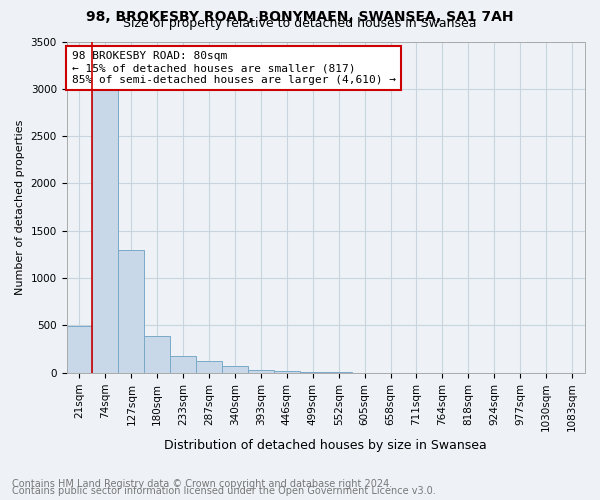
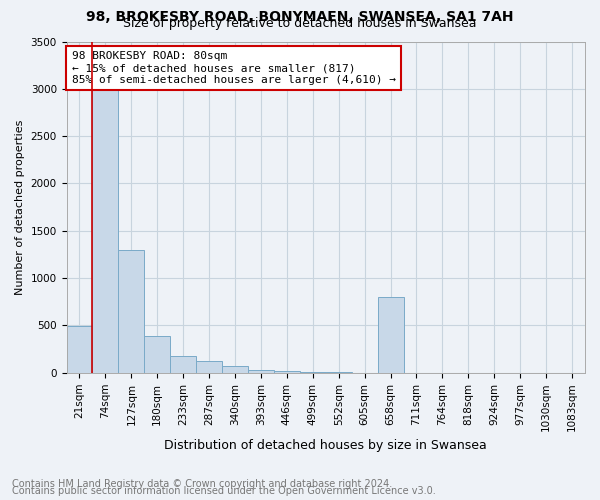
658sqm: 0 -> 800
